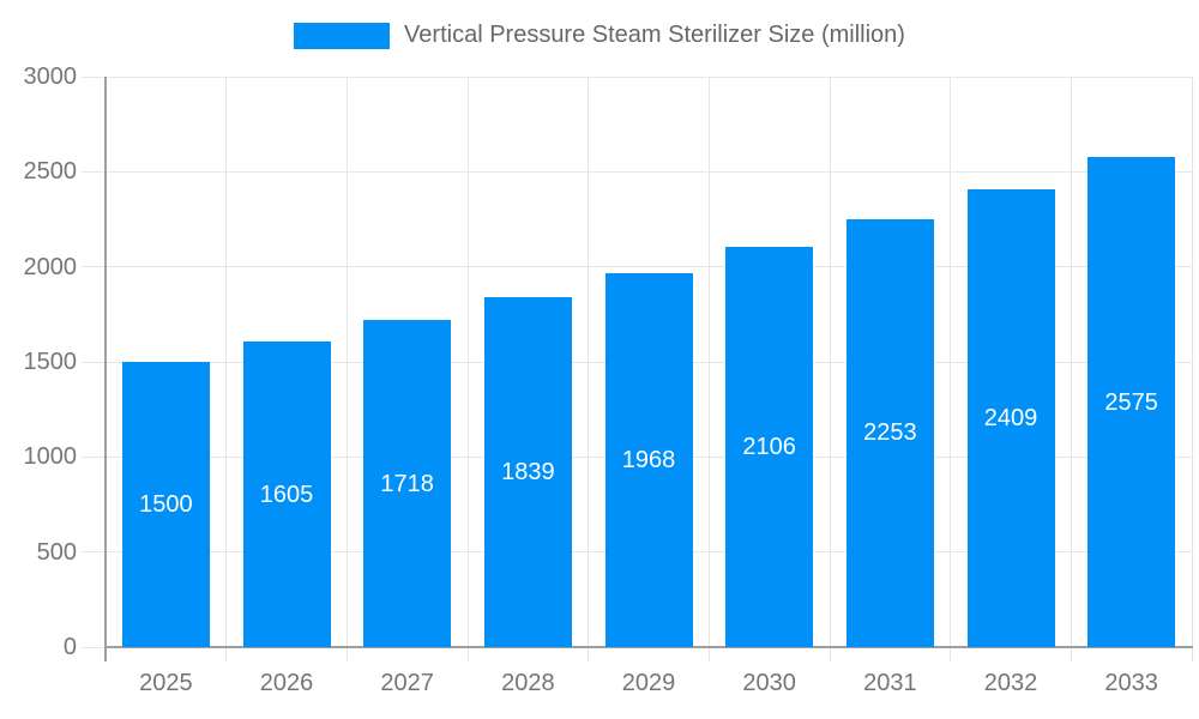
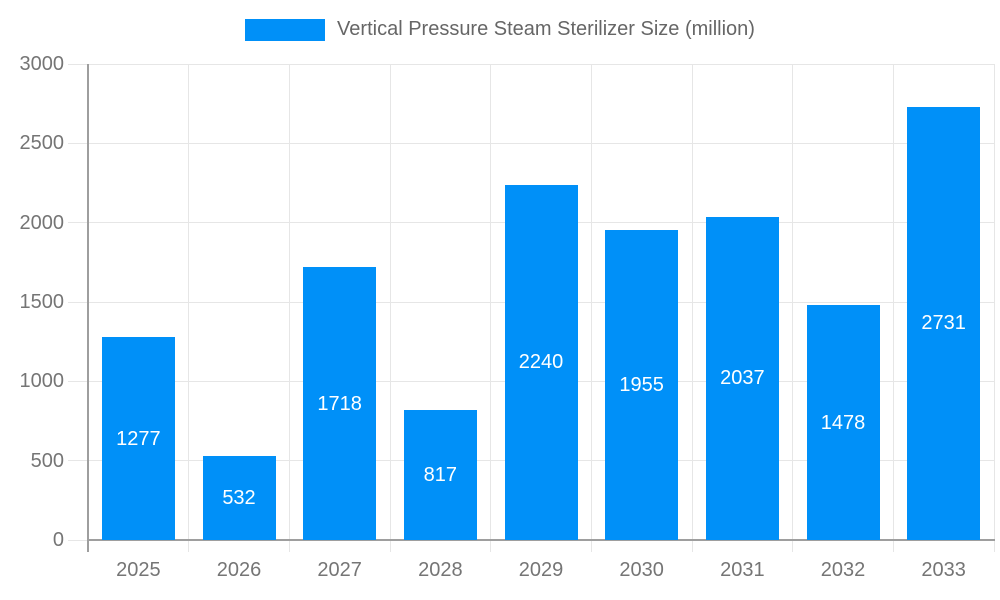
2025: 1500 -> 1277
2026: 1605 -> 532
2028: 1839 -> 817
2029: 1968 -> 2240
2030: 2106 -> 1955
2031: 2253 -> 2037
2032: 2409 -> 1478
2033: 2575 -> 2731
